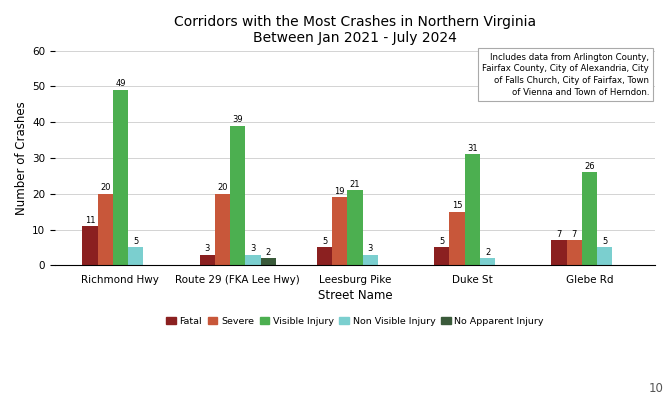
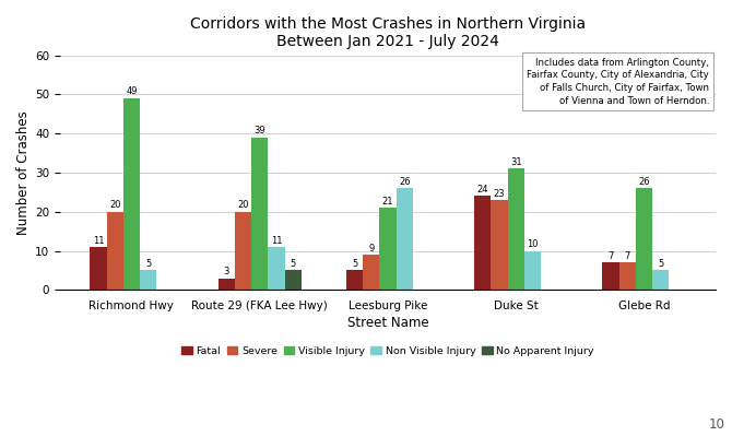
Non Visible Injury/Route 29 (FKA Lee Hwy): 3 -> 11
No Apparent Injury/Route 29 (FKA Lee Hwy): 2 -> 5
Severe/Leesburg Pike: 19 -> 9
Non Visible Injury/Leesburg Pike: 3 -> 26
Fatal/Duke St: 5 -> 24
Severe/Duke St: 15 -> 23
Non Visible Injury/Duke St: 2 -> 10
